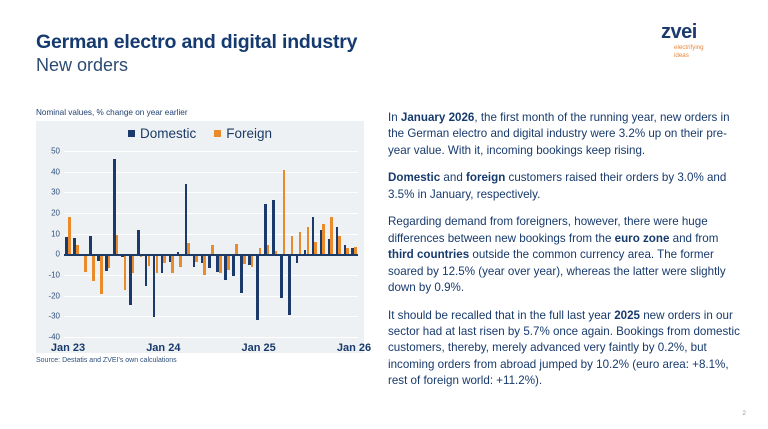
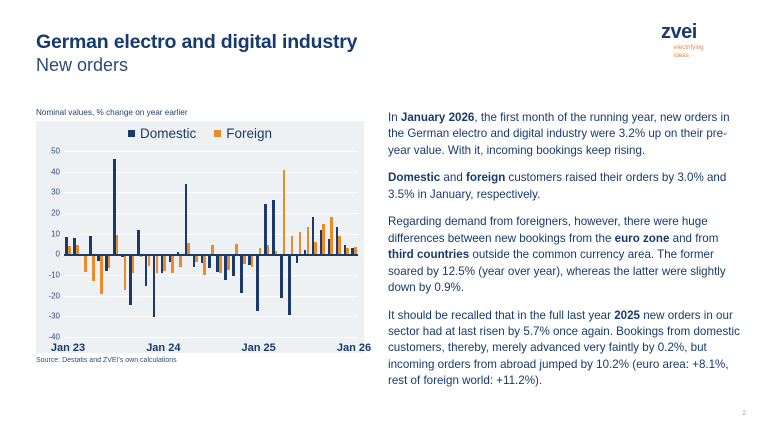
Foreign/Jan 23: 18 -> 4
Foreign/Jan 24: -4 -> -8
Domestic/Jan 25: -32 -> -28
